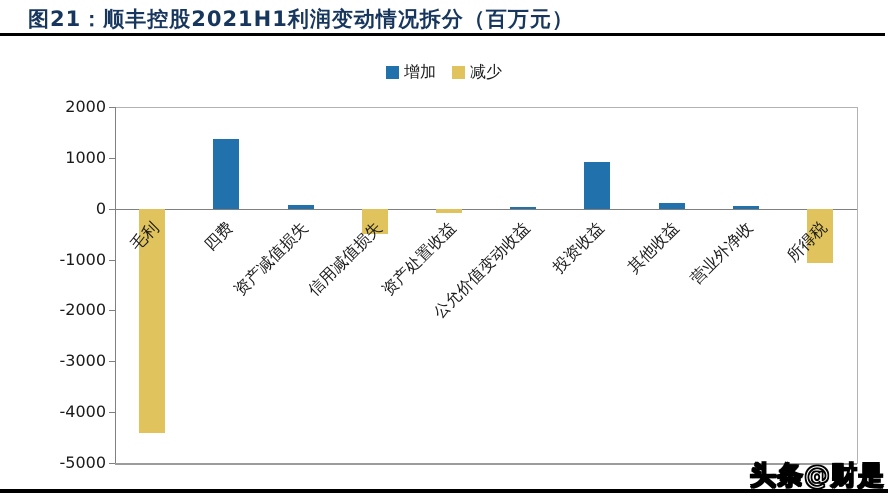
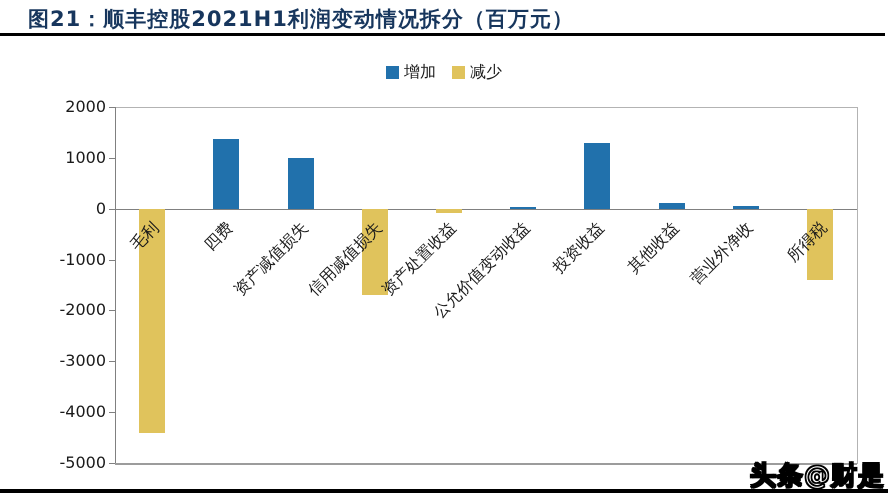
资产减值损失: 100 -> 1000
信用减值损失: -500 -> -1700
投资收益: 900 -> 1300
所得税: -1100 -> -1400
